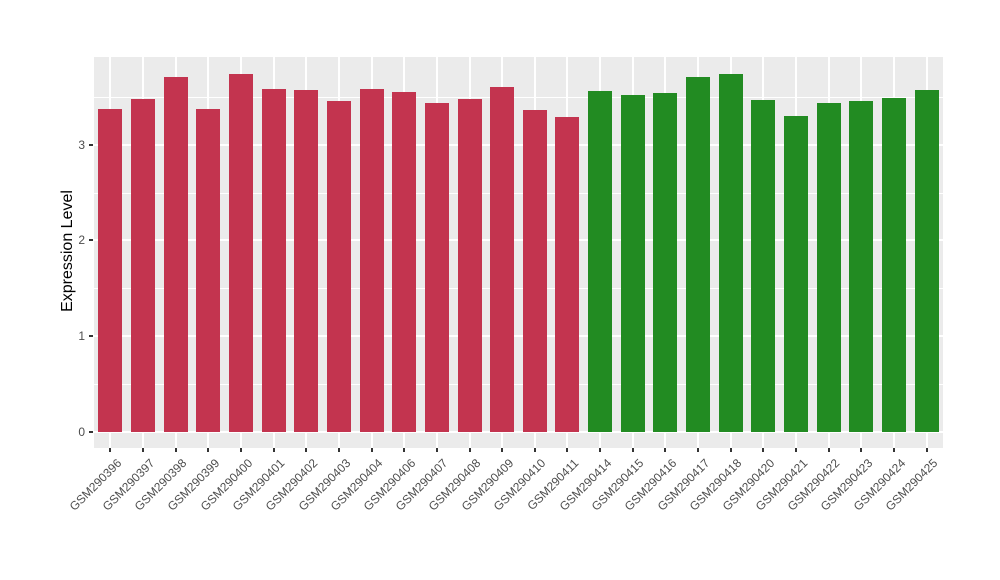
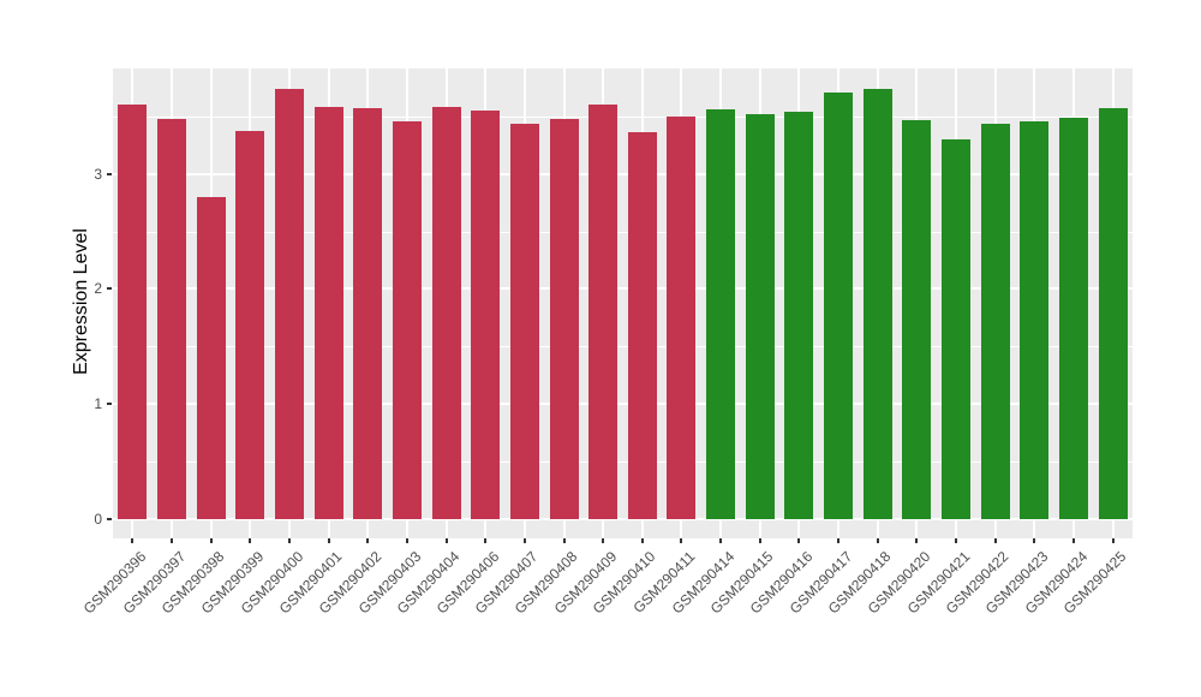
GSM290396: 3.4 -> 3.6
GSM290398: 3.7 -> 2.8
GSM290411: 3.3 -> 3.5
